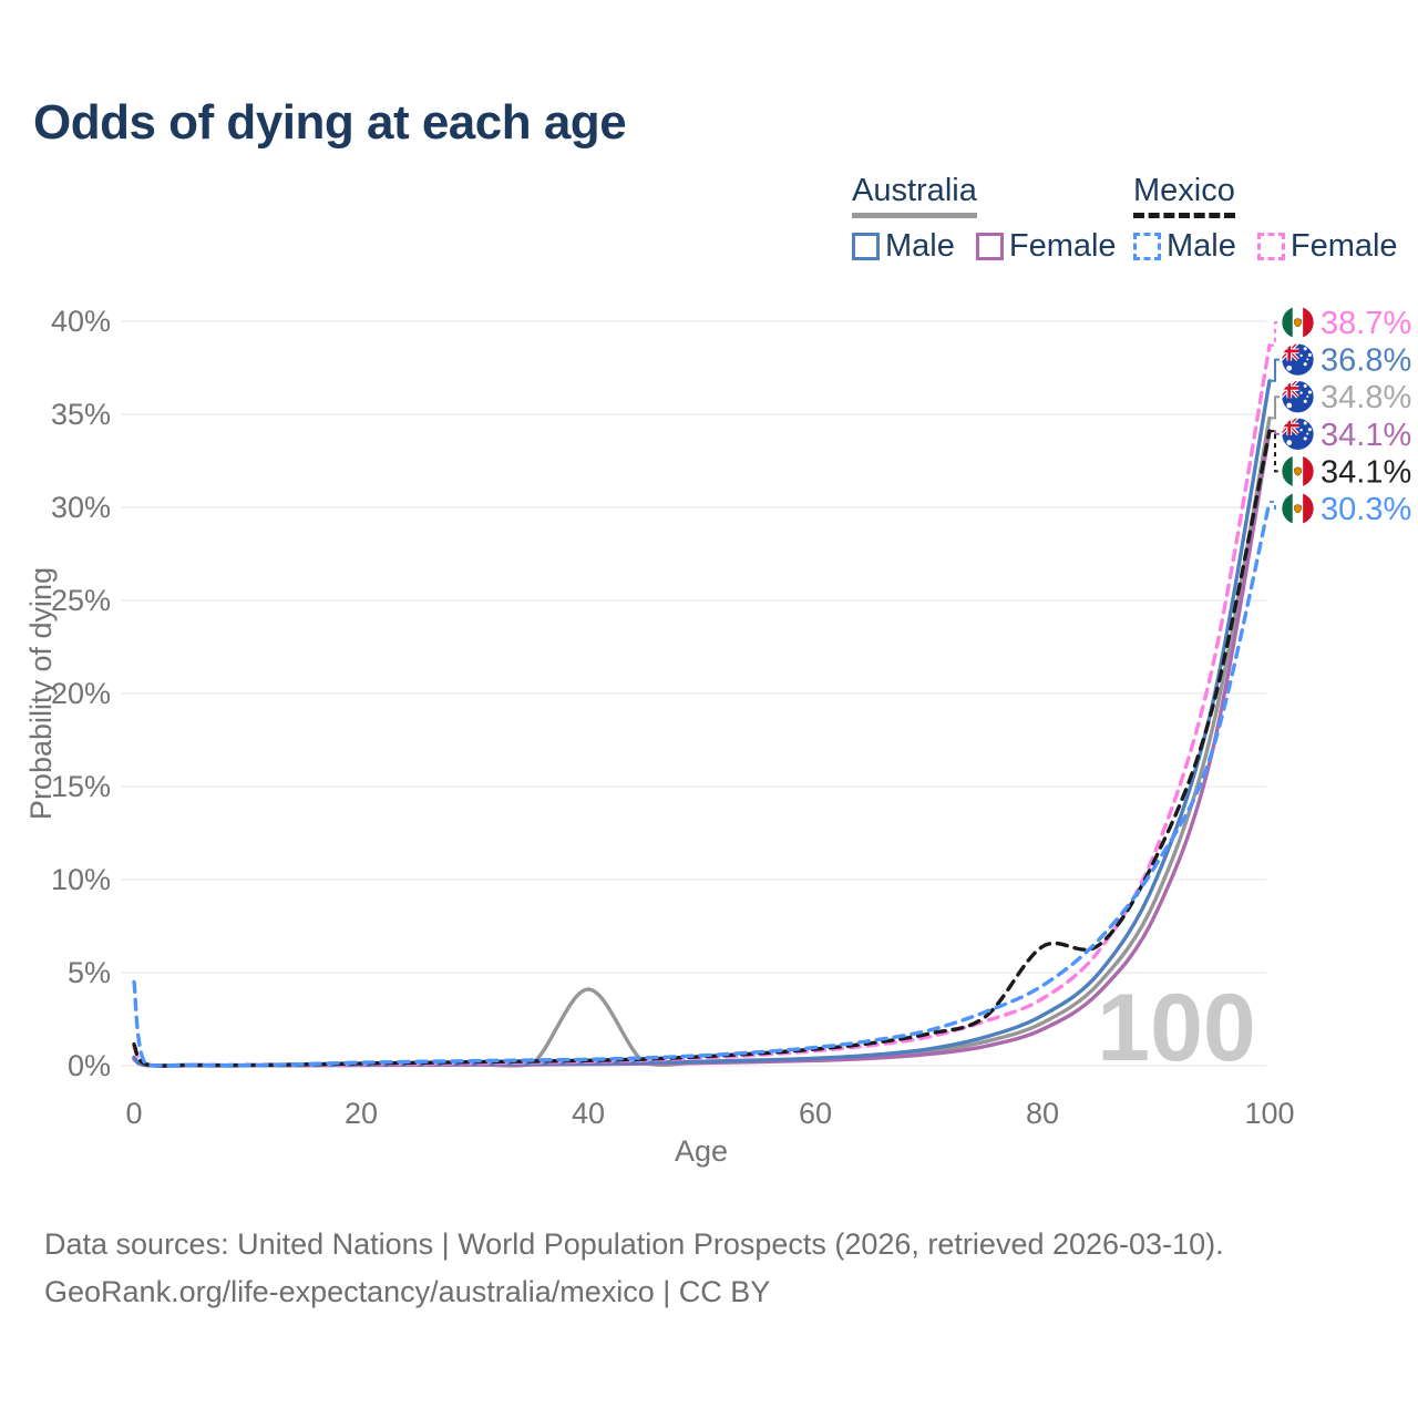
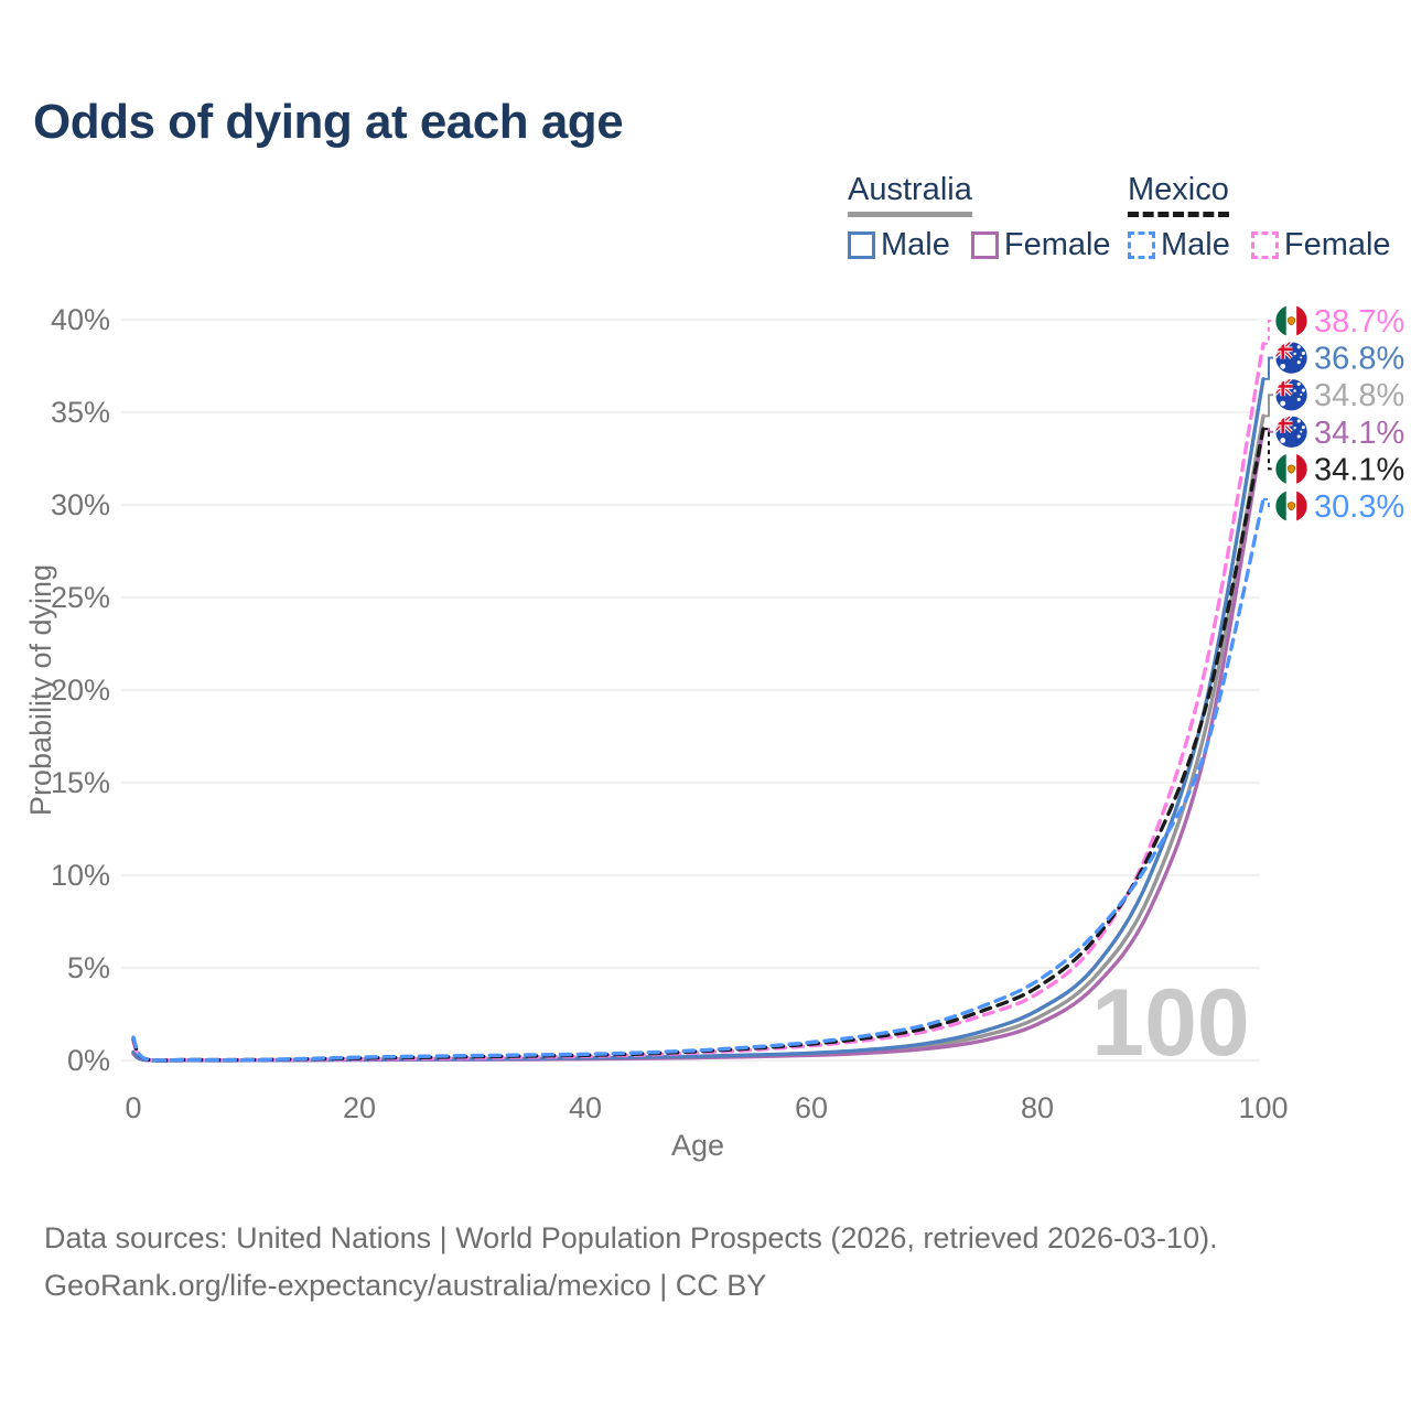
Mexico Male/0: 4.5% -> 1.2%
Australia/40: 4.1% -> 0.1%
Mexico/80: 6.4% -> 4.0%
